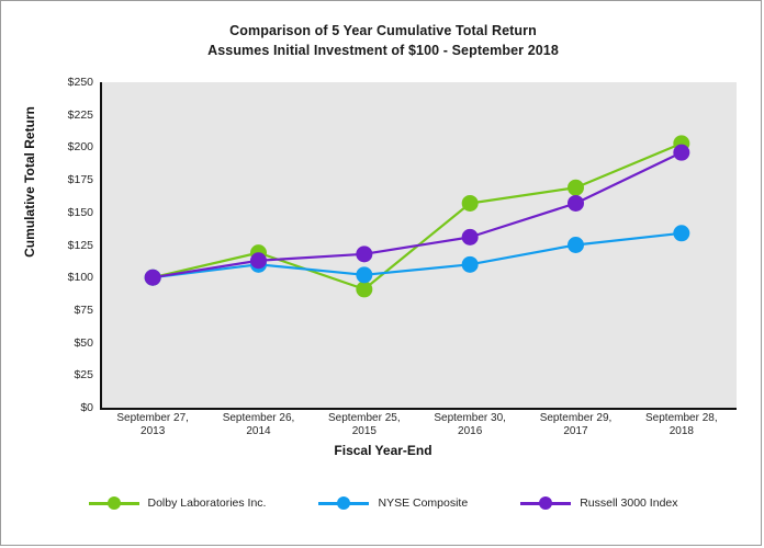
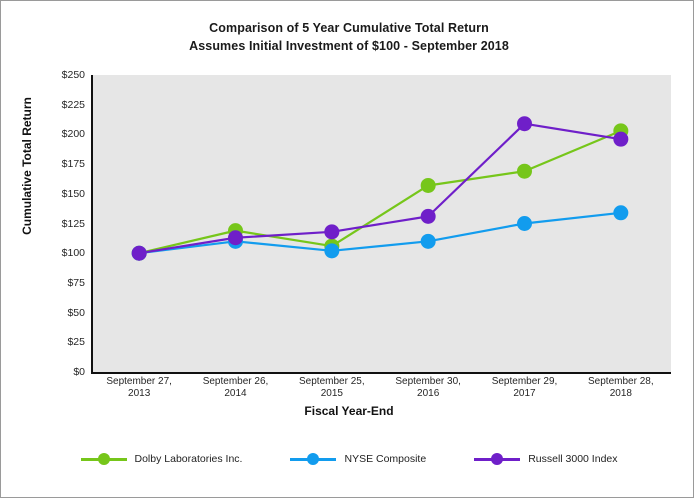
Dolby Laboratories Inc./September 25, 2015: $91 -> $106
Russell 3000 Index/September 29, 2017: $157 -> $209
